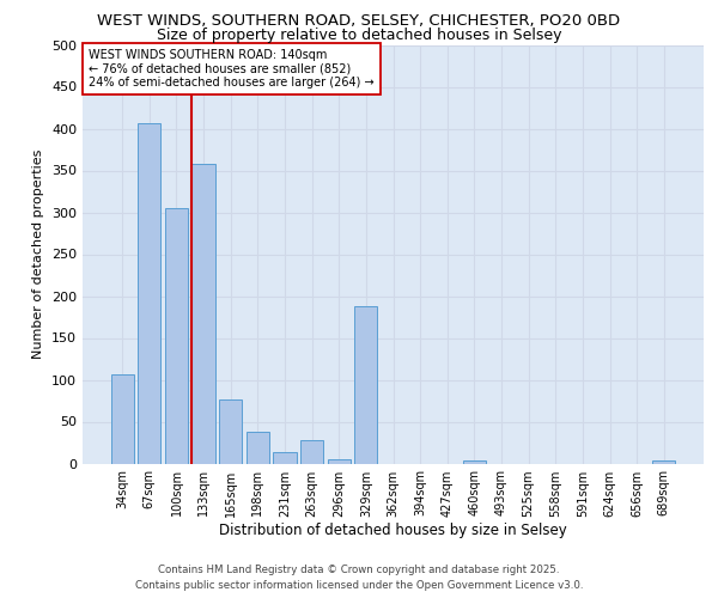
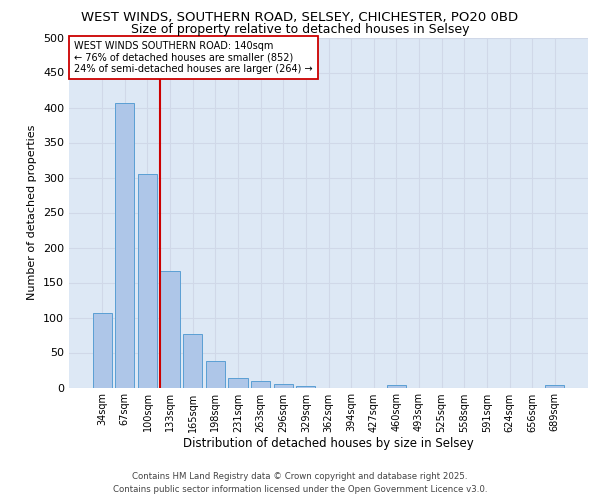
133sqm: 358 -> 166
263sqm: 28 -> 10
329sqm: 188 -> 2
